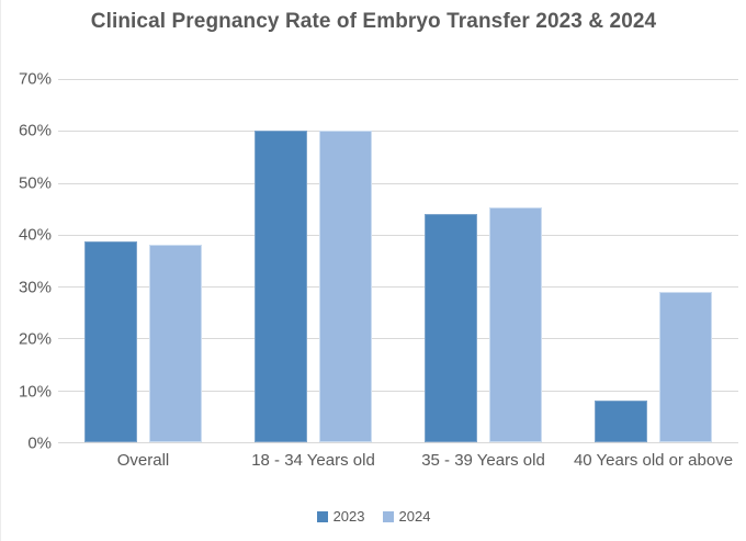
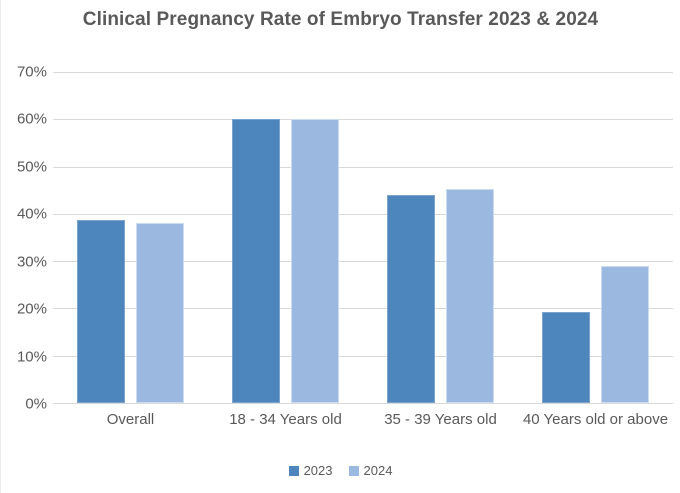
2023/40 Years old or above: 8% -> 19%
